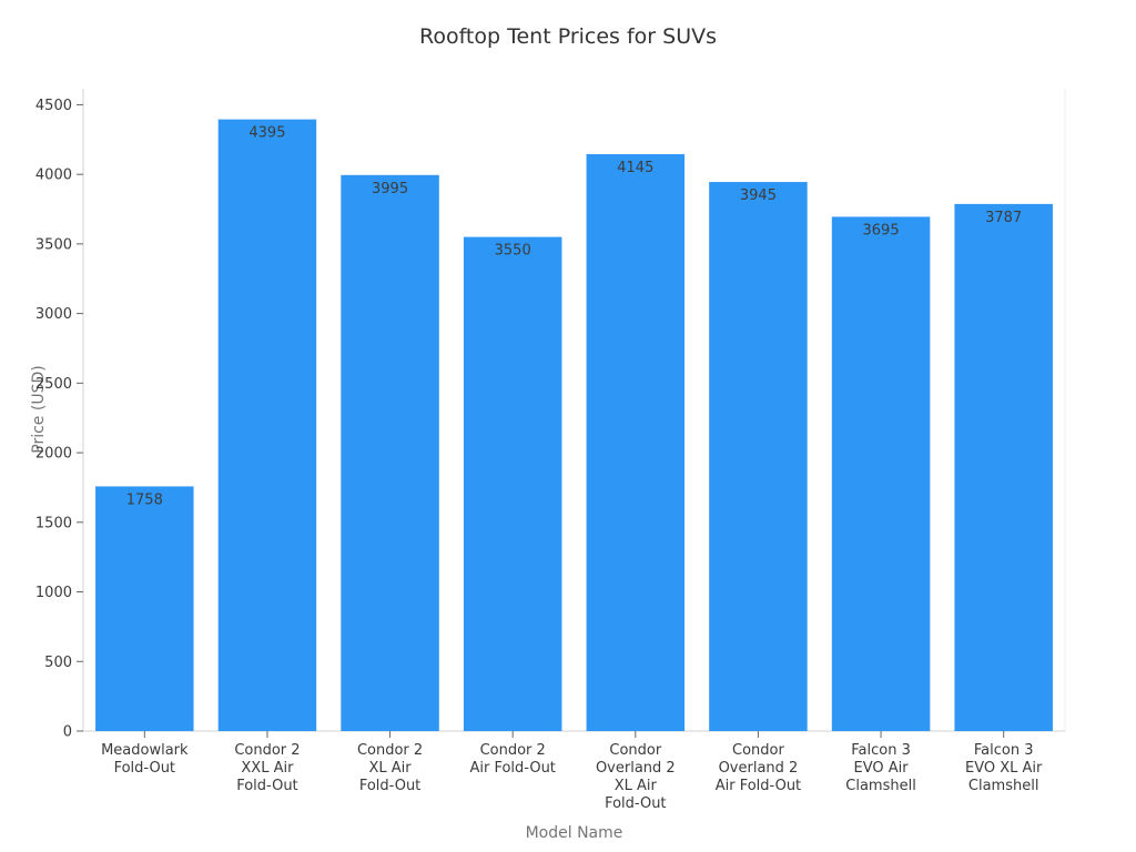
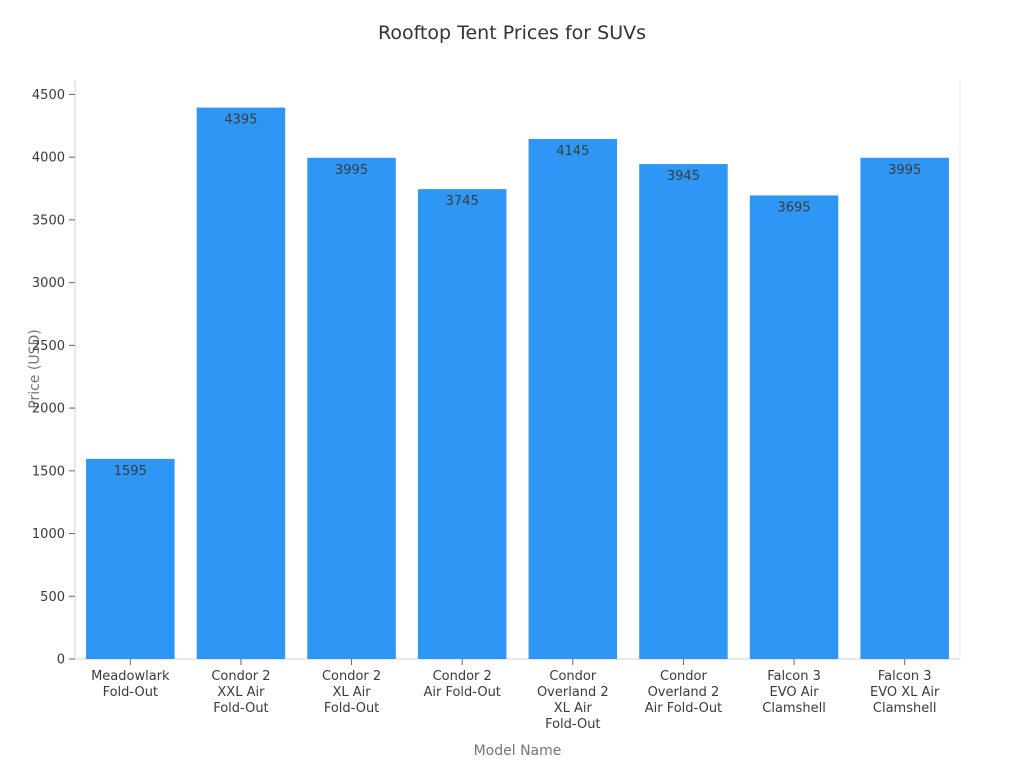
Meadowlark Fold-Out: 1758 -> 1595
Condor 2 Air Fold-Out: 3550 -> 3745
Falcon 3 EVO XL Air Clamshell: 3787 -> 3995
